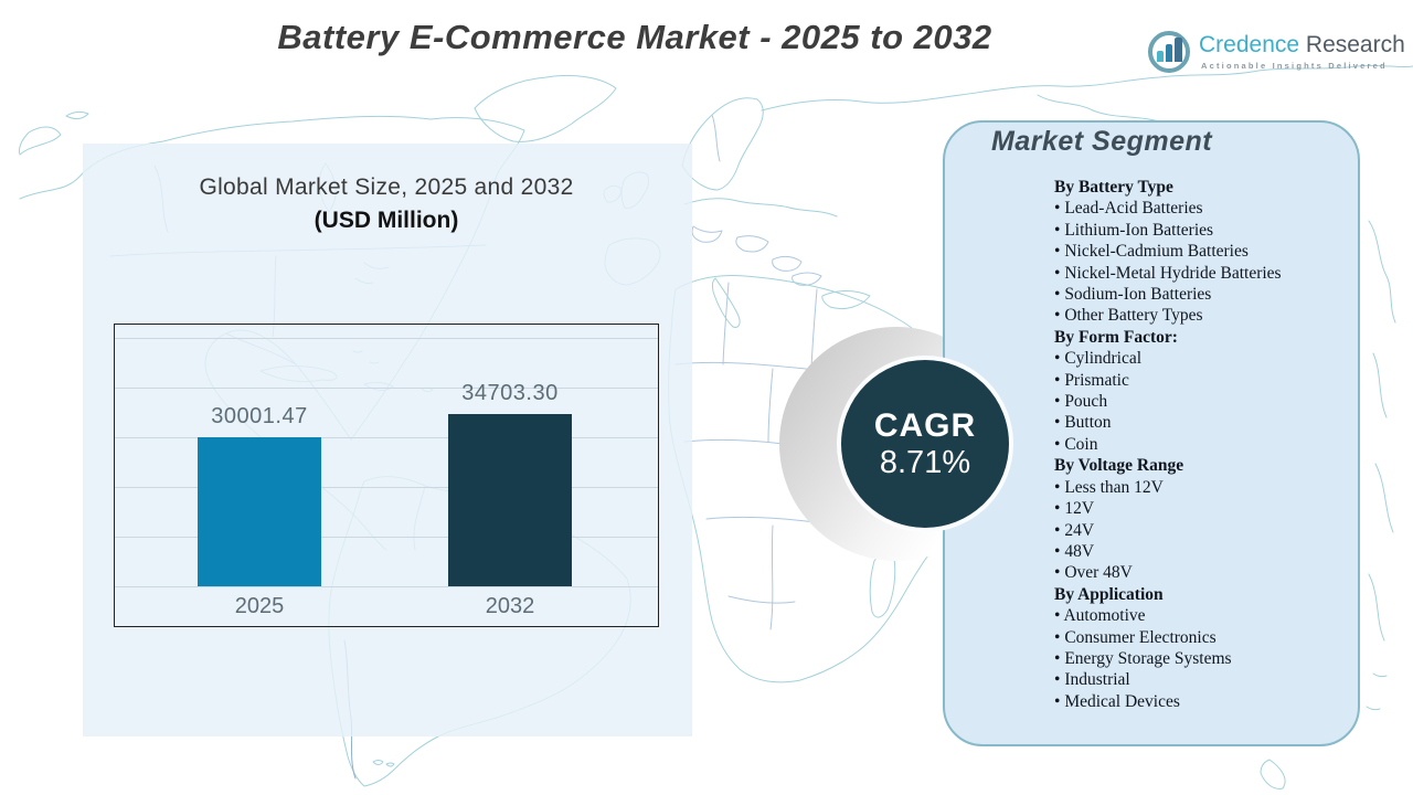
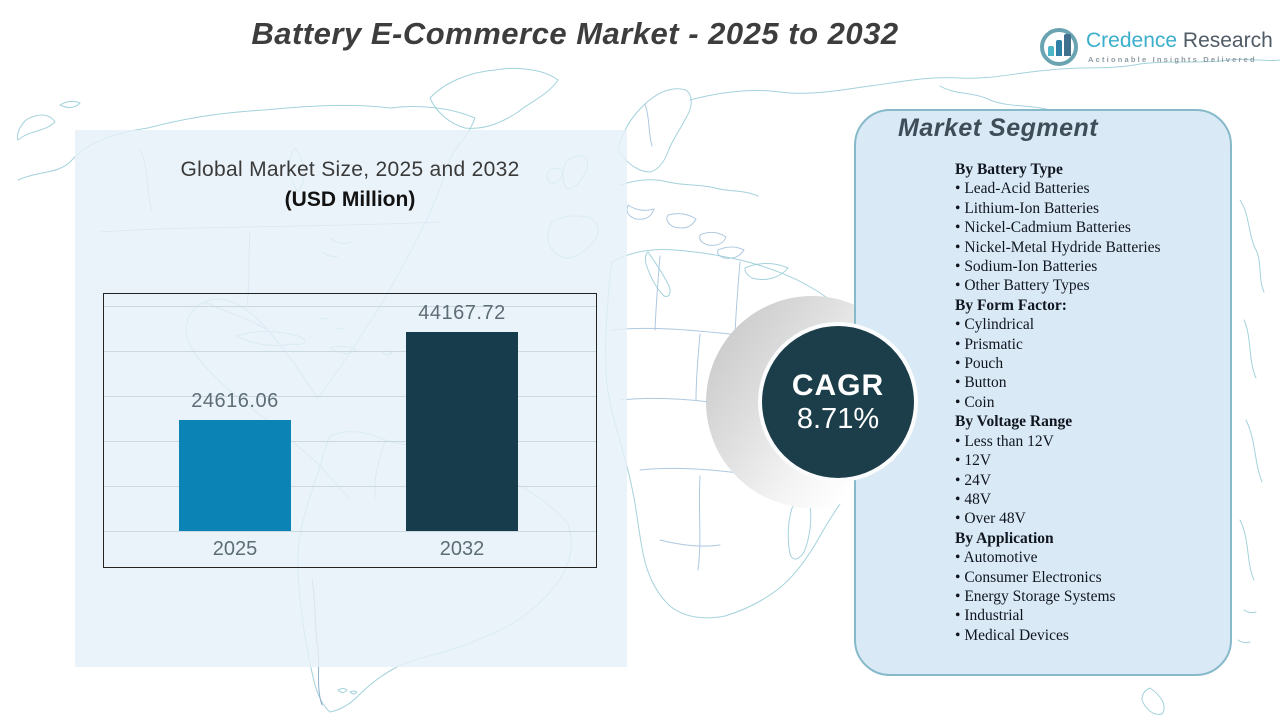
2025: 30001.47 -> 24616.06
2032: 34703.30 -> 44167.72
